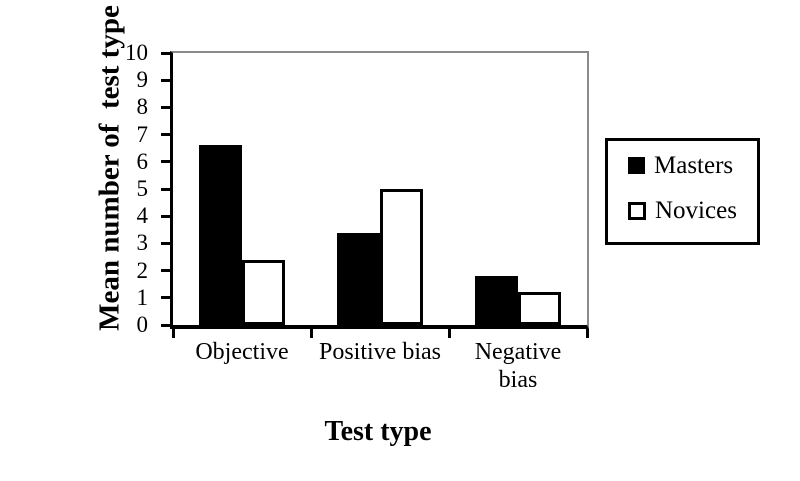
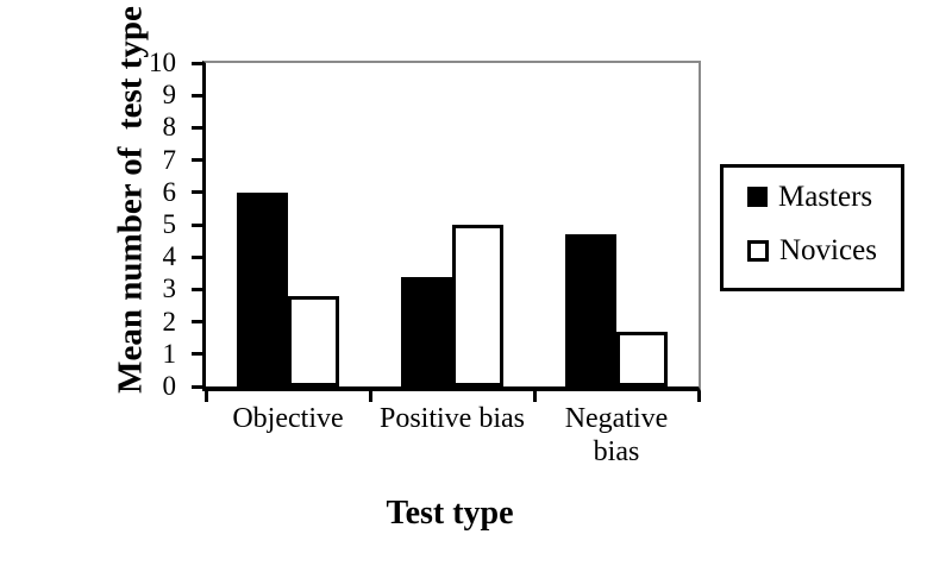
Masters/Objective: 6.6 -> 6.0
Novices/Objective: 2.4 -> 2.8
Masters/Negative bias: 1.8 -> 4.7
Novices/Negative bias: 1.2 -> 1.7
